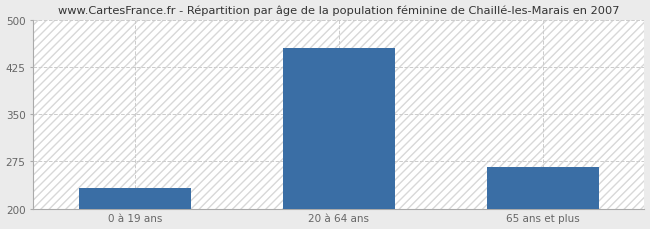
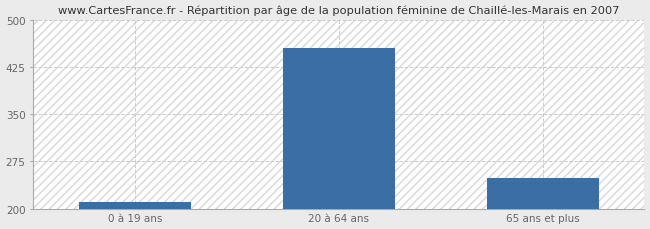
0 à 19 ans: 232 -> 210
65 ans et plus: 266 -> 248
